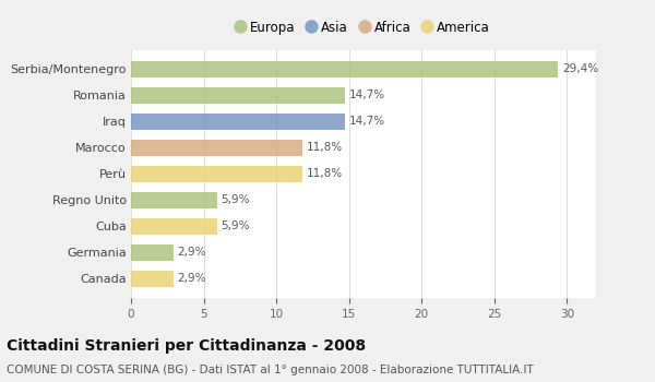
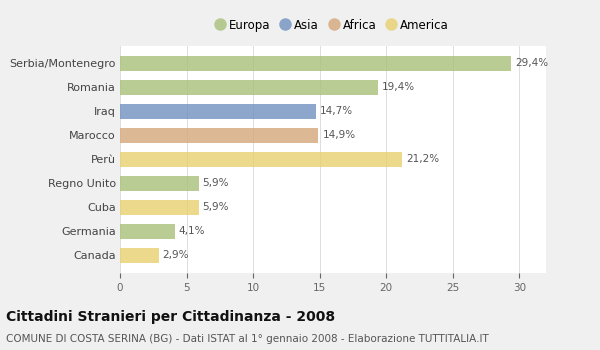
Romania: 14,7% -> 19,4%
Marocco: 11,8% -> 14,9%
Perù: 11,8% -> 21,2%
Germania: 2,9% -> 4,1%
